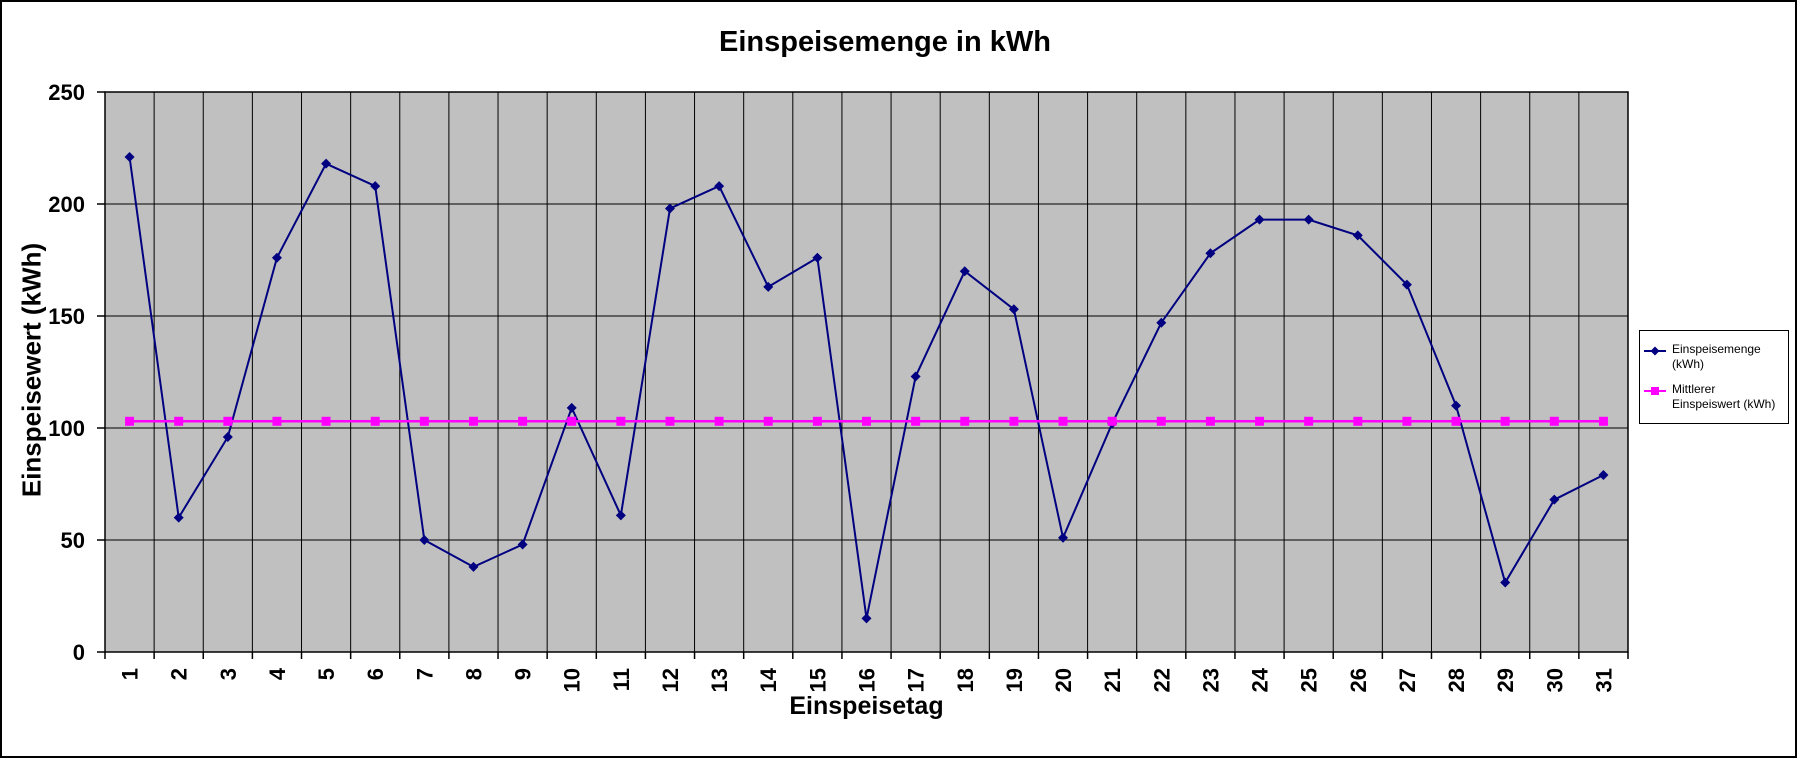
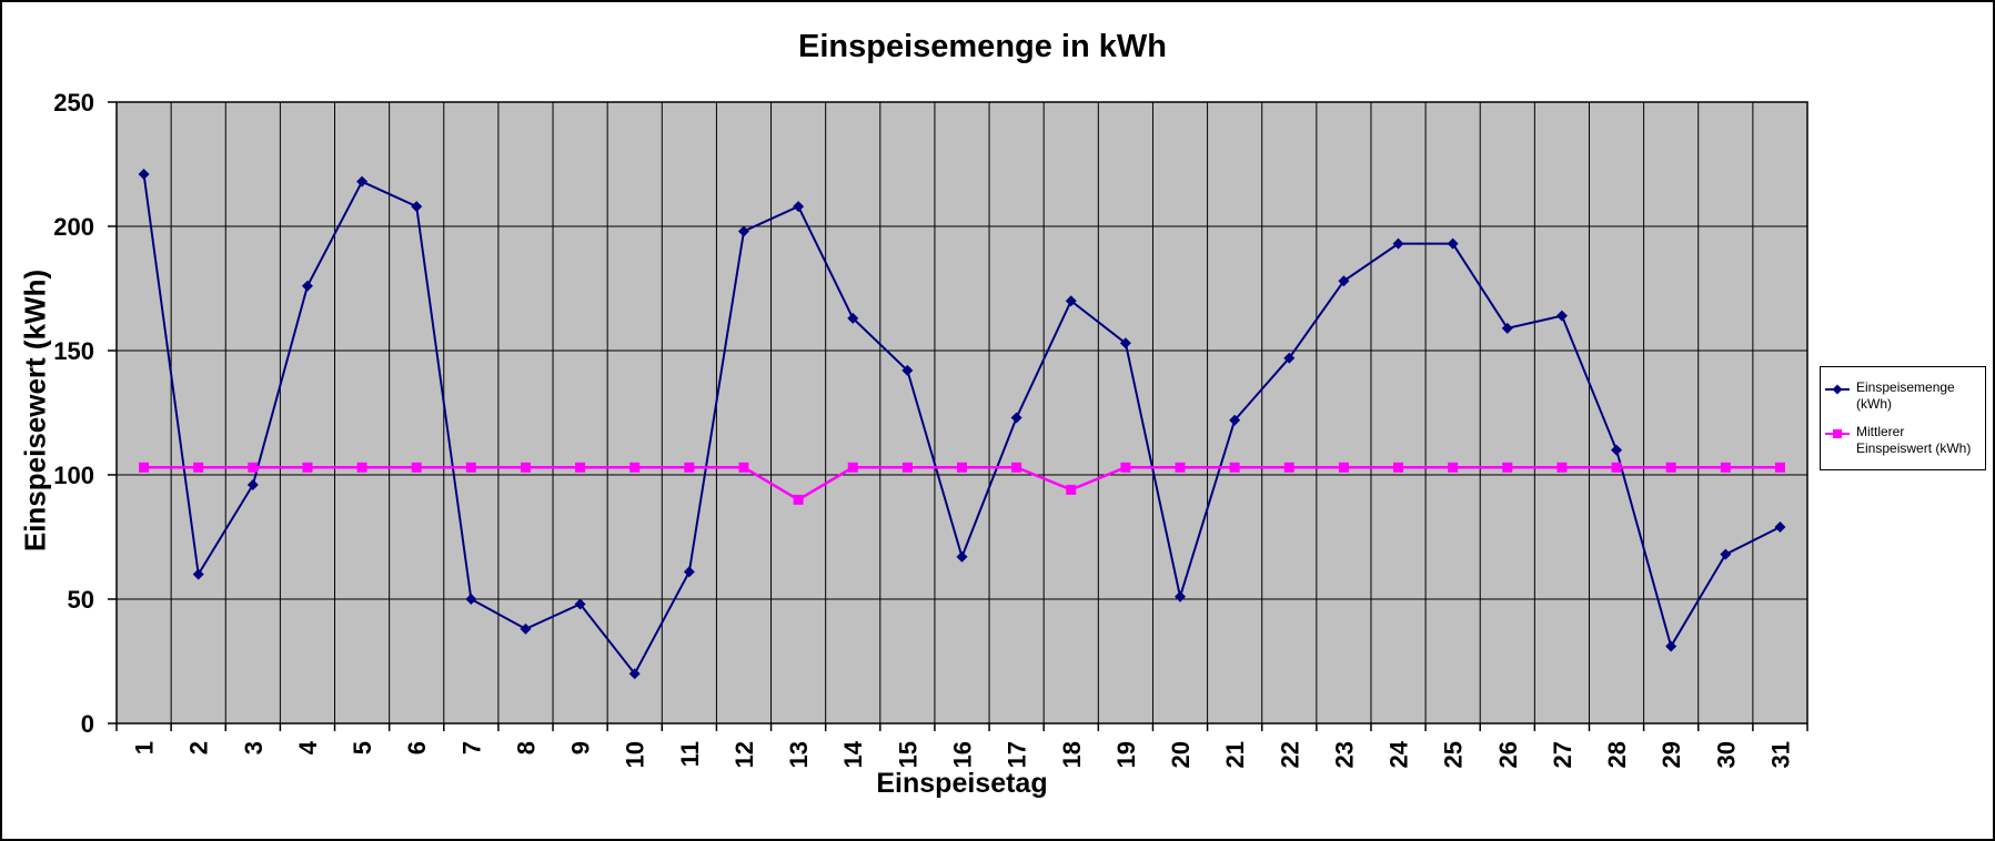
Einspeisemenge (kWh)/10: 109 -> 20
Mittlerer Einspeiswert (kWh)/13: 103 -> 90
Einspeisemenge (kWh)/15: 176 -> 142
Einspeisemenge (kWh)/16: 15 -> 67
Mittlerer Einspeiswert (kWh)/18: 103 -> 94
Einspeisemenge (kWh)/21: 102 -> 122
Einspeisemenge (kWh)/26: 186 -> 159
